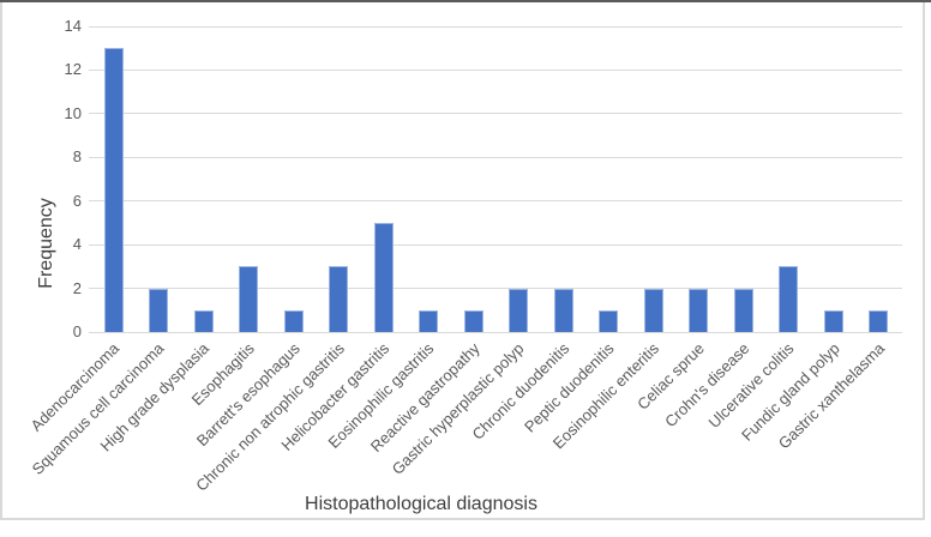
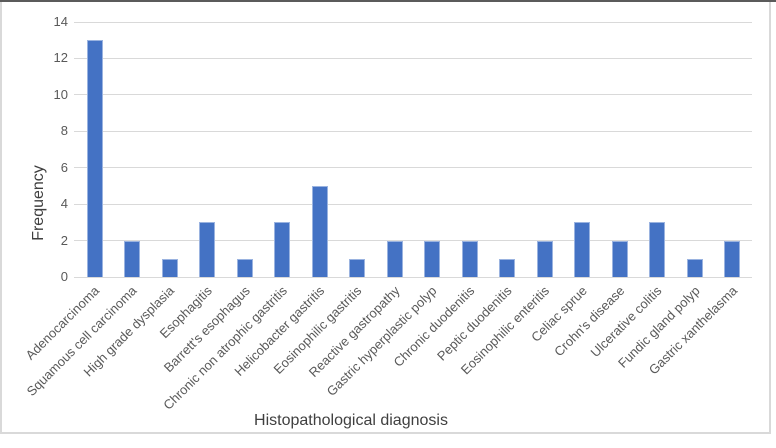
Reactive gastropathy: 1 -> 2
Celiac sprue: 2 -> 3
Gastric xanthelasma: 1 -> 2
